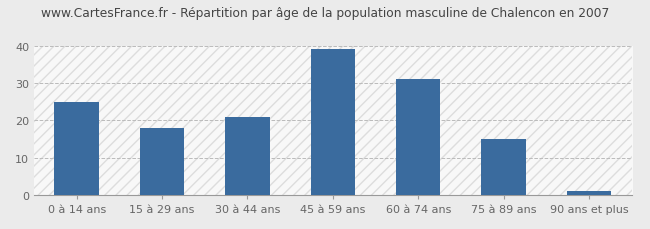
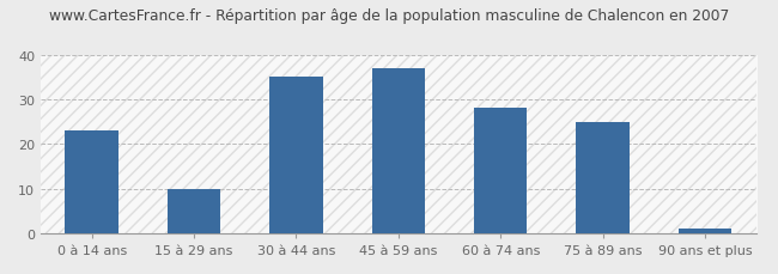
0 à 14 ans: 25 -> 23
15 à 29 ans: 18 -> 10
30 à 44 ans: 21 -> 35
45 à 59 ans: 39 -> 37
60 à 74 ans: 31 -> 28
75 à 89 ans: 15 -> 25
